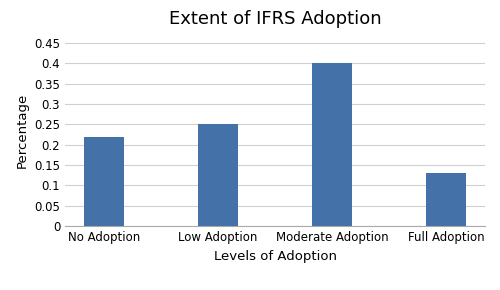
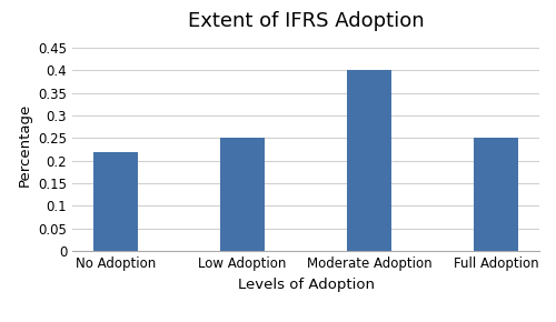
Full Adoption: 0.13 -> 0.25
